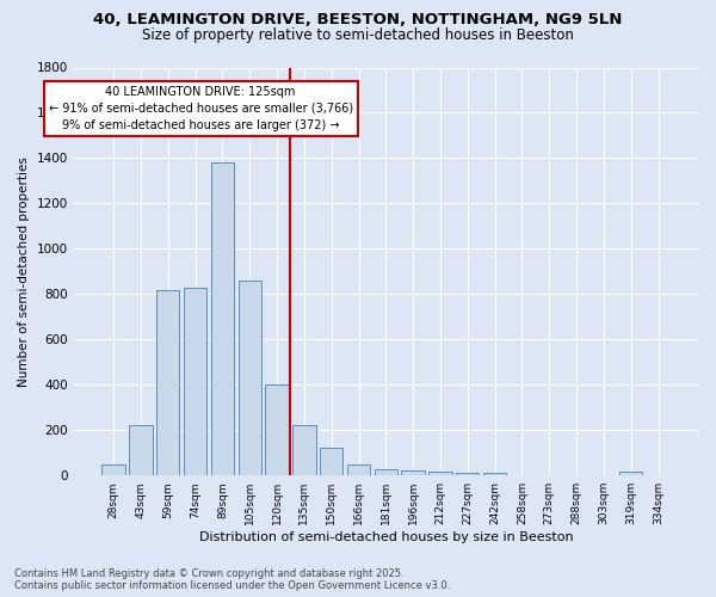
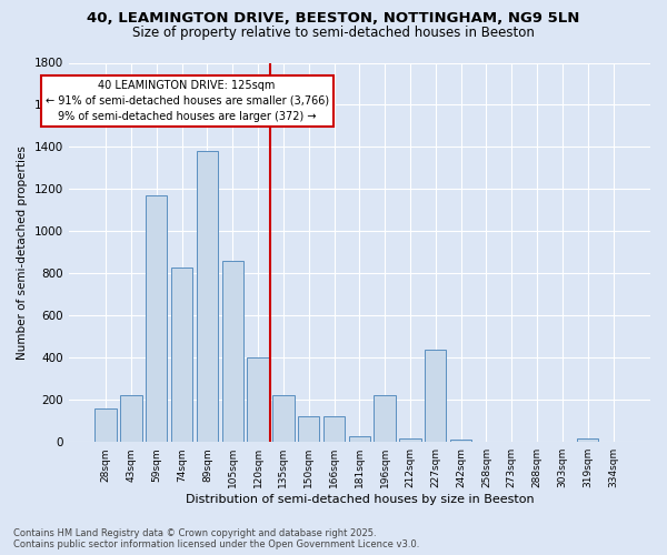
28sqm: 50 -> 160
59sqm: 820 -> 1170
166sqm: 50 -> 120
196sqm: 20 -> 220
227sqm: 10 -> 440
